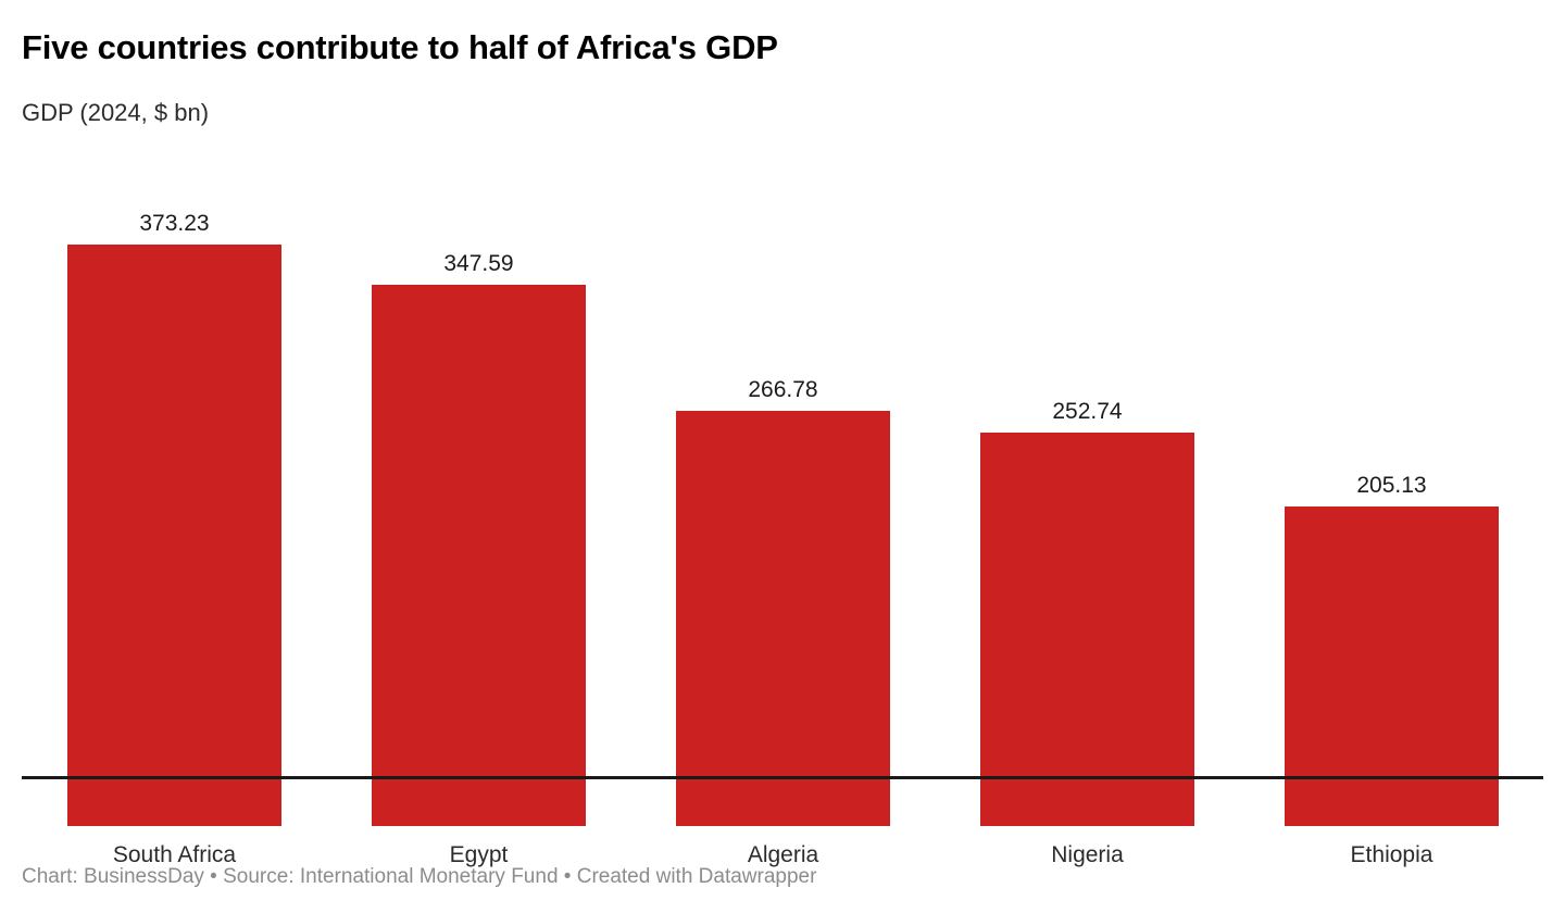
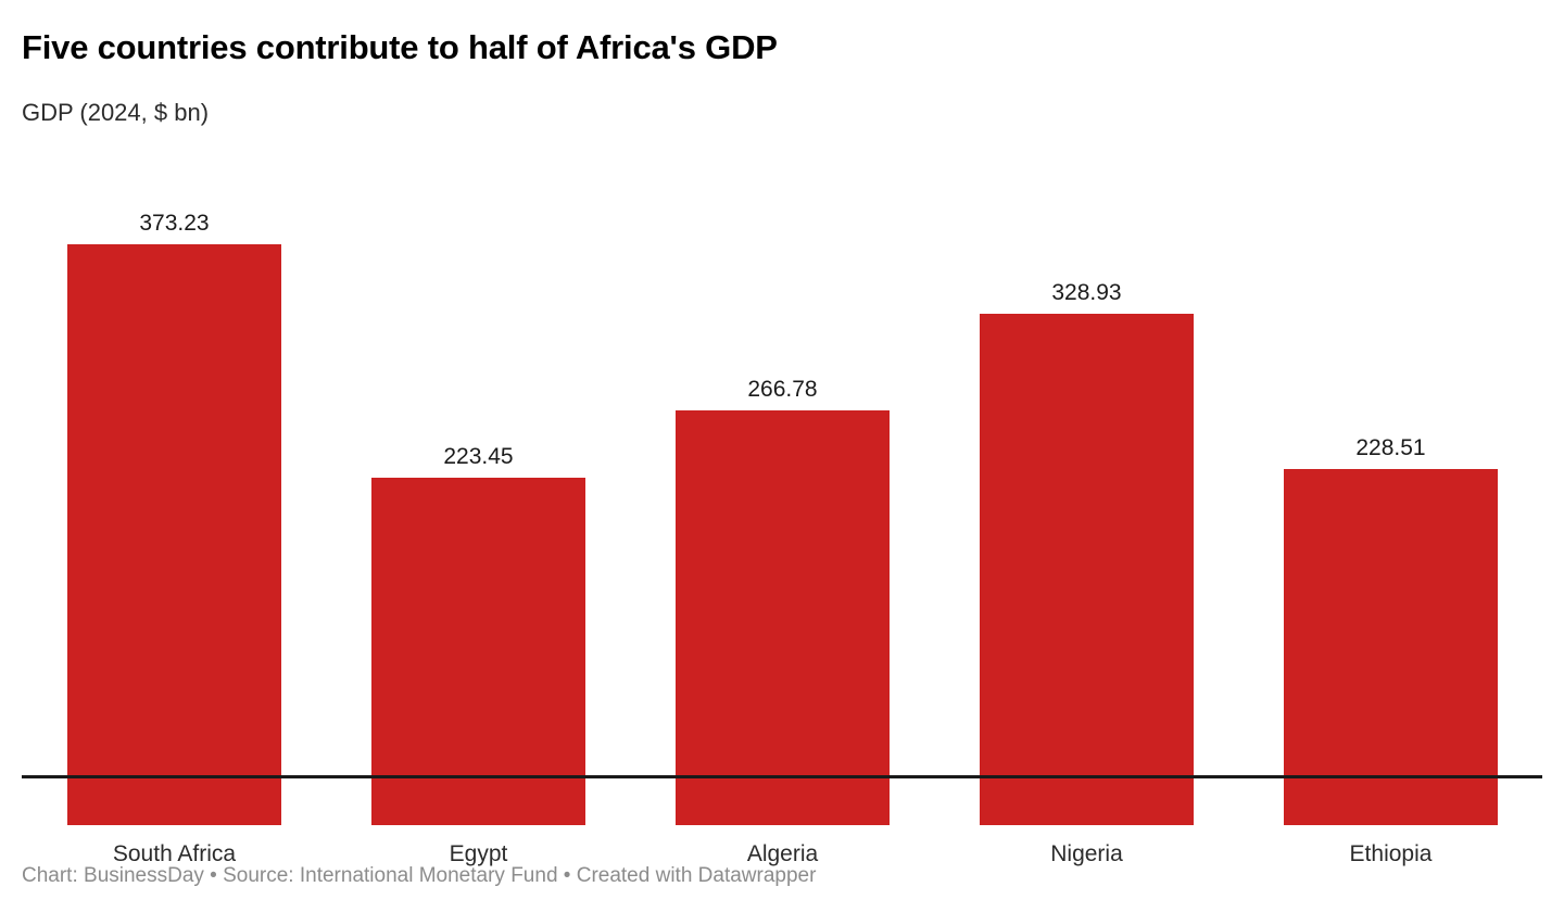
Egypt: 347.59 -> 223.45
Nigeria: 252.74 -> 328.93
Ethiopia: 205.13 -> 228.51
